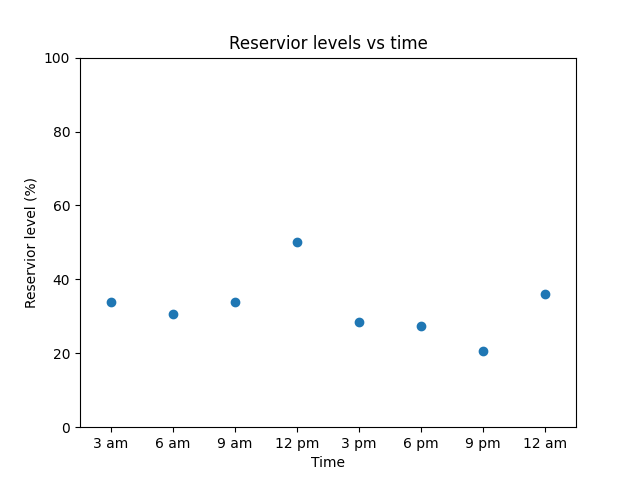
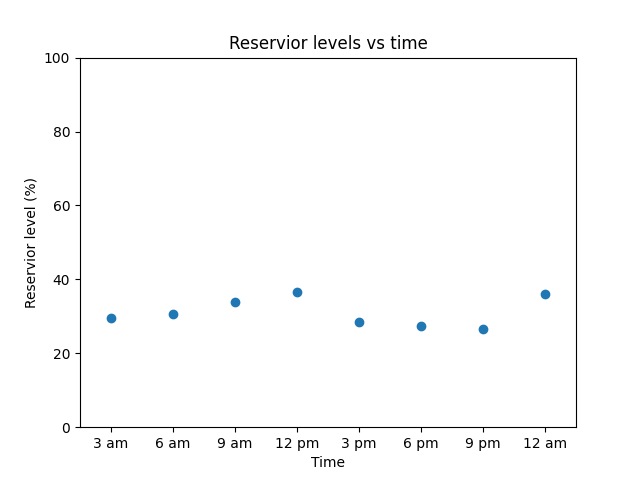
3 am: 34.0 -> 29.5
12 pm: 50.0 -> 36.5
9 pm: 20.5 -> 26.5
